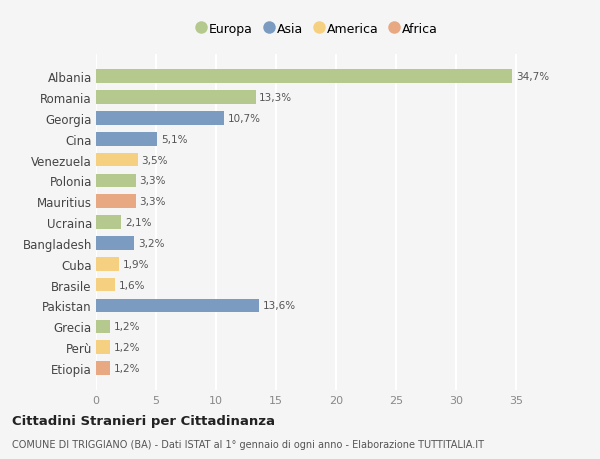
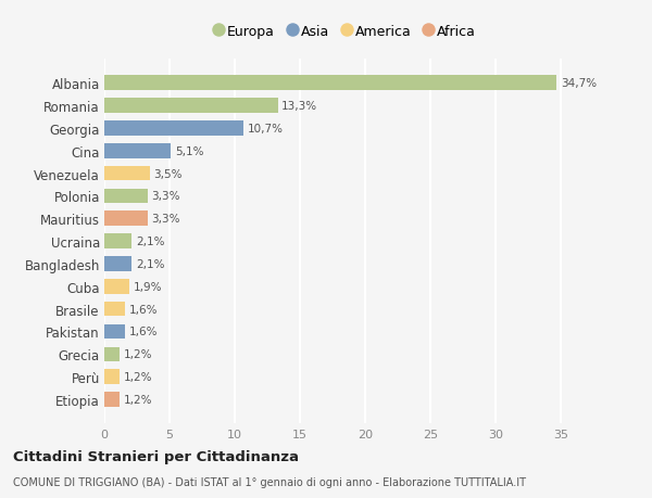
Bangladesh: 3,2% -> 2,1%
Pakistan: 13,6% -> 1,6%
